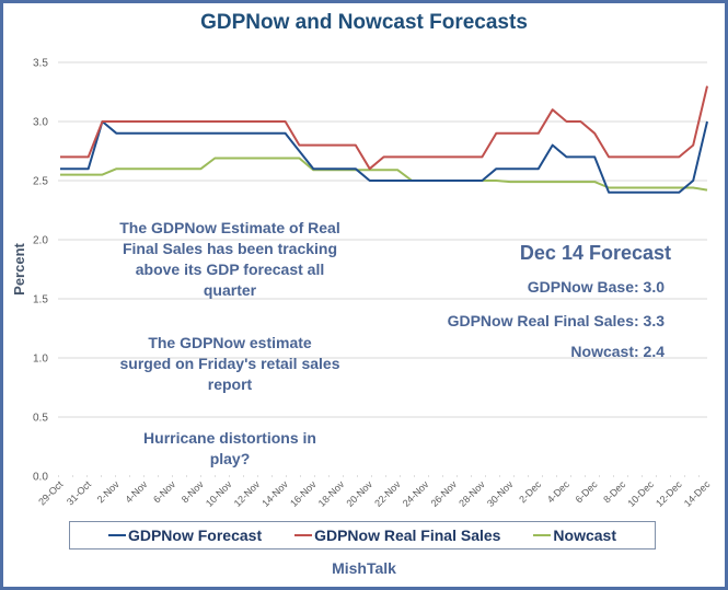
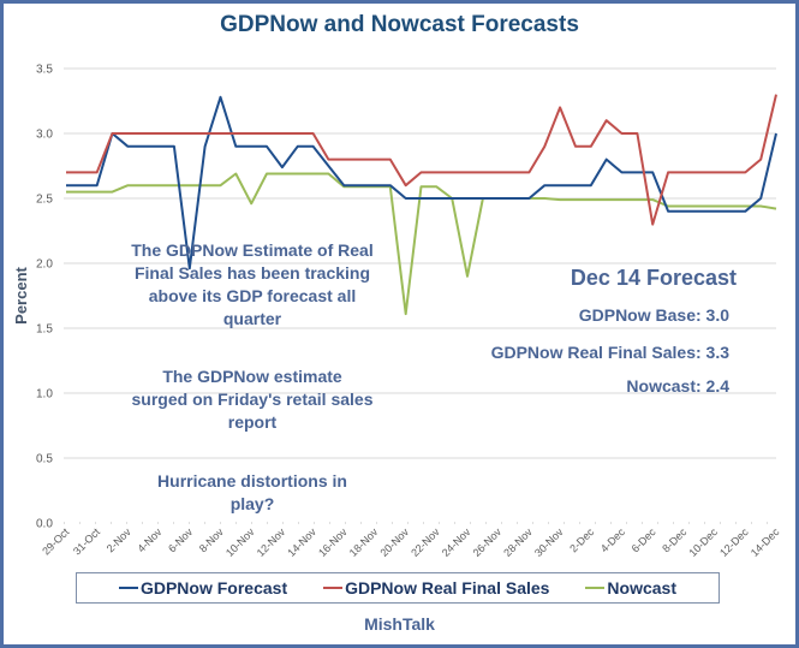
GDPNow Forecast/6-Nov: 2.90 -> 1.96
GDPNow Forecast/8-Nov: 2.90 -> 3.28
Nowcast/10-Nov: 2.69 -> 2.46
GDPNow Forecast/12-Nov: 2.90 -> 2.74
Nowcast/20-Nov: 2.59 -> 1.61
Nowcast/24-Nov: 2.50 -> 1.90
GDPNow Real Final Sales/30-Nov: 2.9 -> 3.2
GDPNow Real Final Sales/6-Dec: 2.9 -> 2.3
